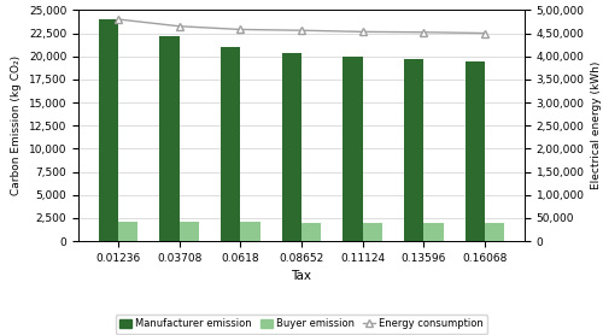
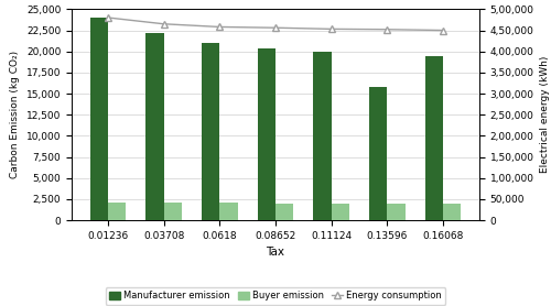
Manufacturer emission/0.13596: 19,600 -> 15,800
